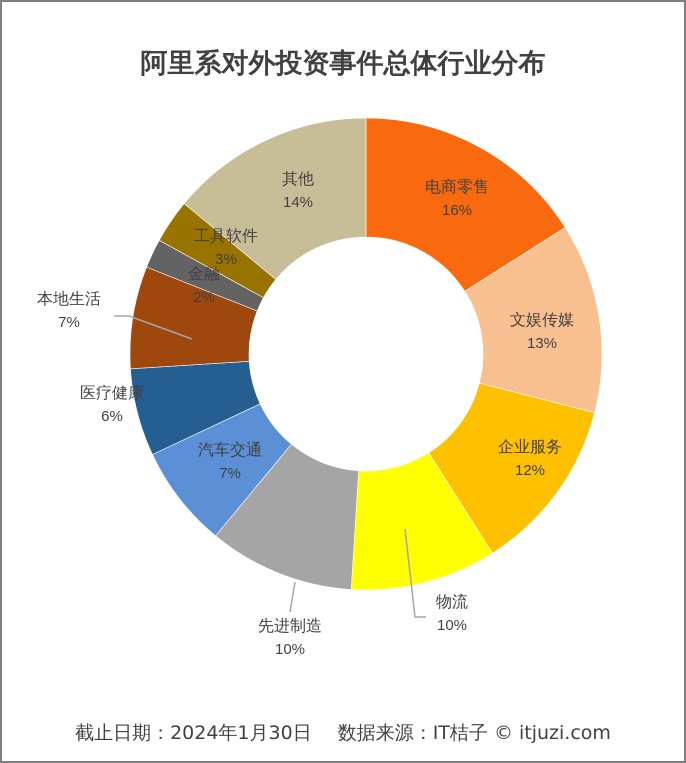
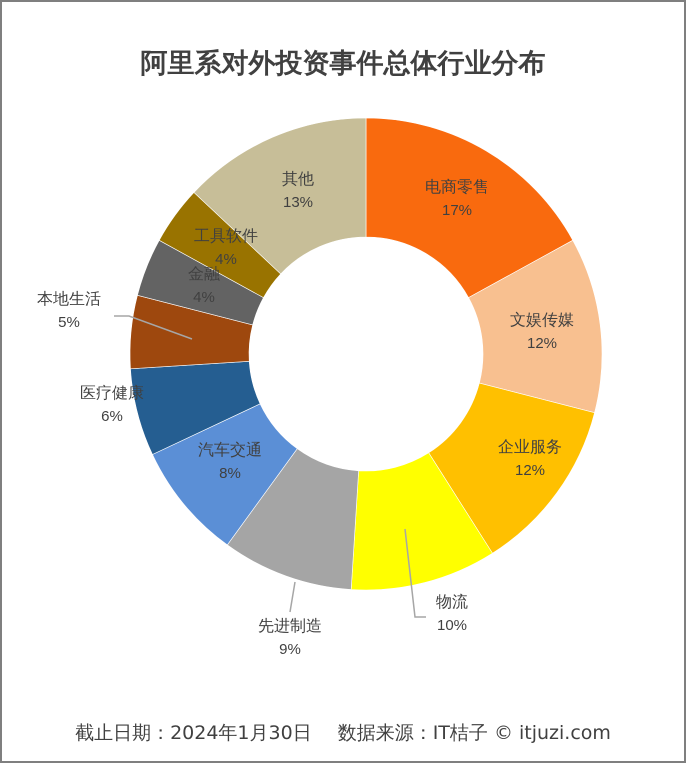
电商零售: 16% -> 17%
文娱传媒: 13% -> 12%
先进制造: 10% -> 9%
汽车交通: 7% -> 8%
本地生活: 7% -> 5%
金融: 2% -> 4%
工具软件: 3% -> 4%
其他: 14% -> 13%
